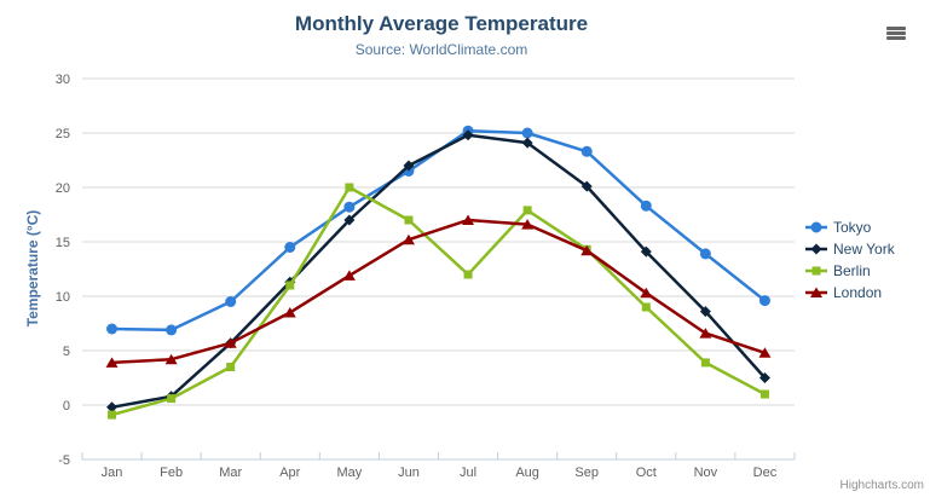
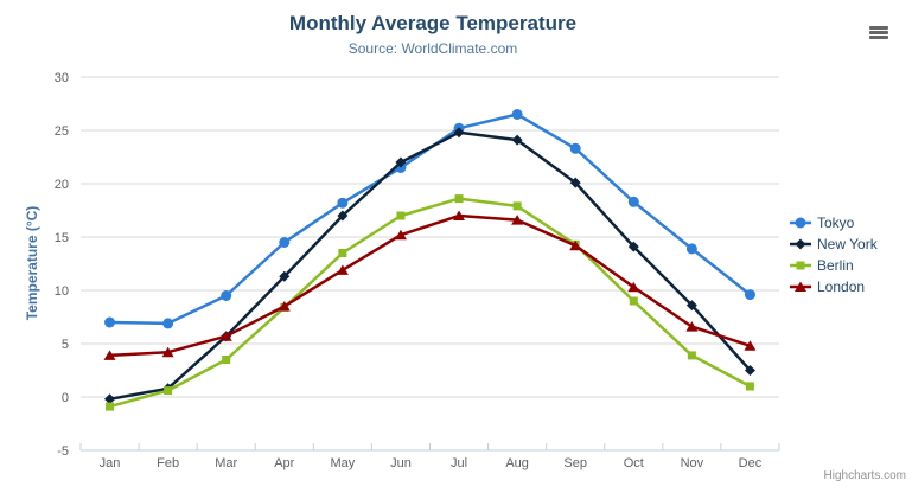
Berlin/Apr: 11 -> 8
Berlin/May: 20 -> 14
Berlin/Jul: 12 -> 19
Tokyo/Aug: 25 -> 26
